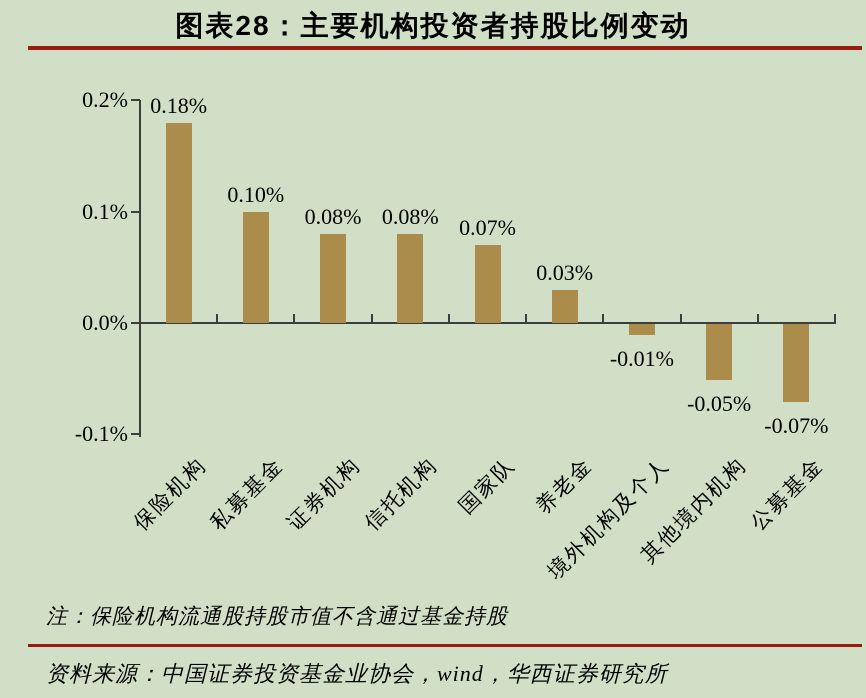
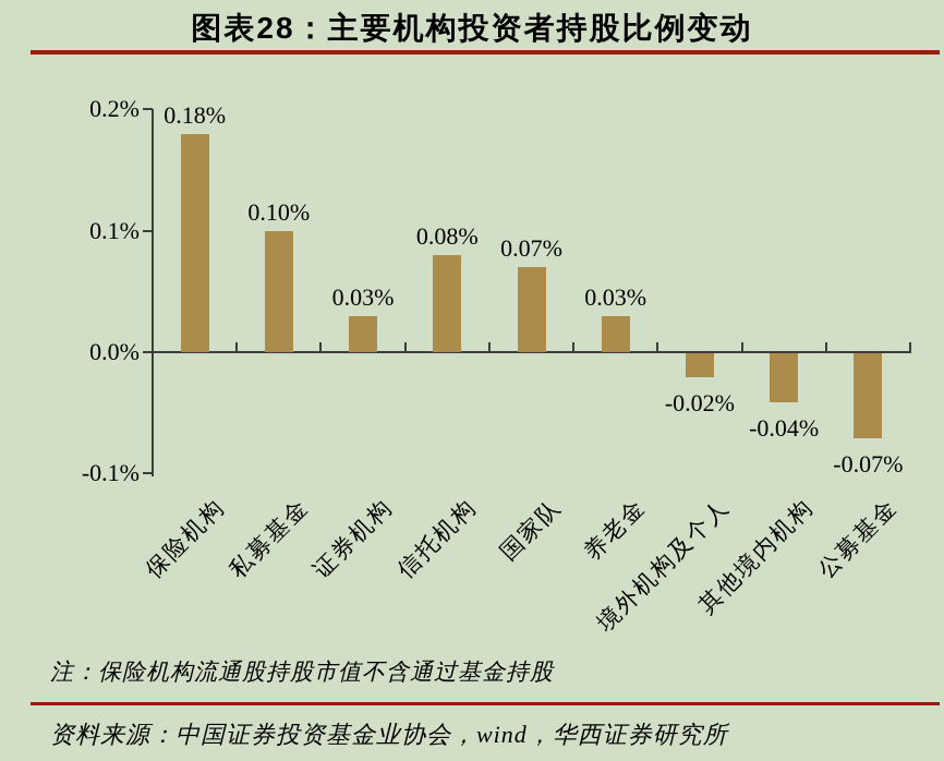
证券机构: 0.08% -> 0.03%
境外机构及个人: -0.01% -> -0.02%
其他境内机构: -0.05% -> -0.04%
